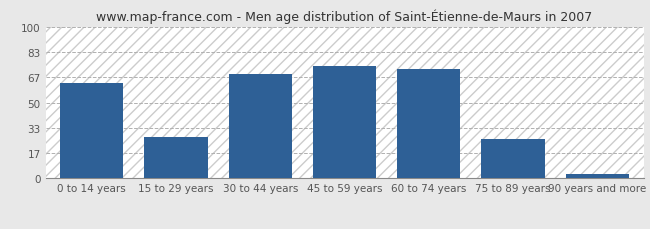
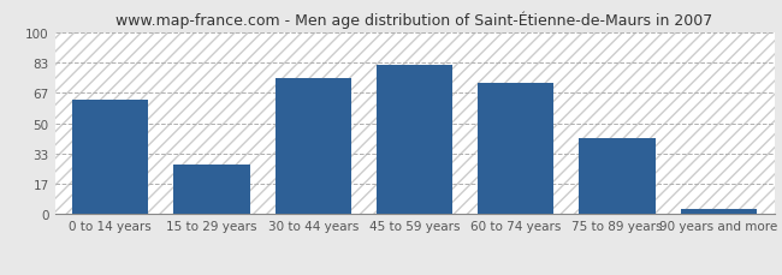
30 to 44 years: 69 -> 75
45 to 59 years: 74 -> 82
75 to 89 years: 26 -> 42
